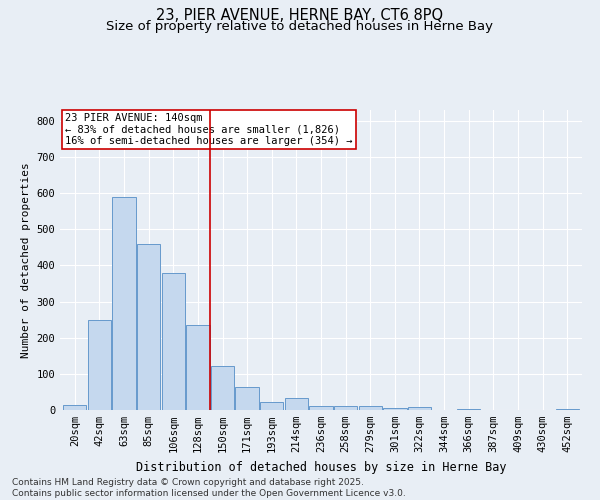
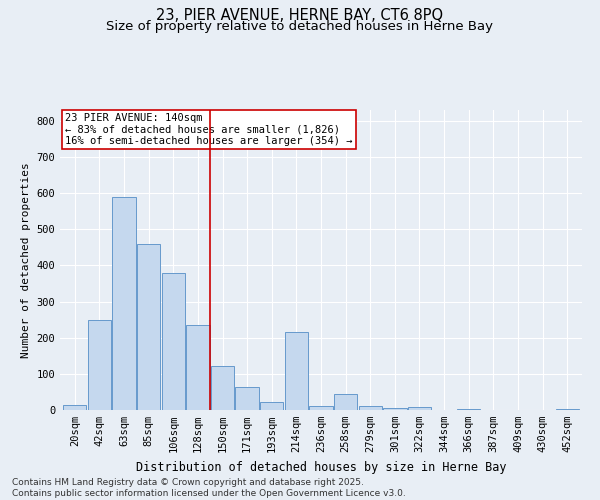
214sqm: 33 -> 215
258sqm: 12 -> 45
